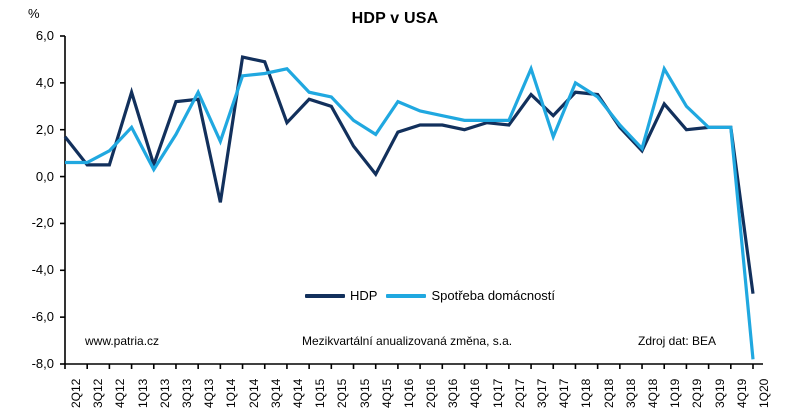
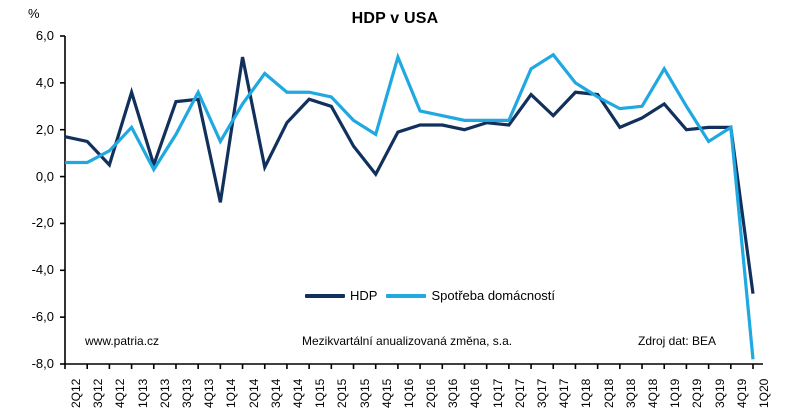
HDP/3Q12: 0,5 -> 1,5
Spotřeba domácností/2Q14: 4,3 -> 3,1
HDP/3Q14: 4,9 -> 0,4
Spotřeba domácností/4Q14: 4,6 -> 3,6
Spotřeba domácností/1Q16: 3,2 -> 5,1
Spotřeba domácností/4Q17: 1,7 -> 5,2
Spotřeba domácností/3Q18: 2,2 -> 2,9
HDP/4Q18: 1,1 -> 2,5
Spotřeba domácností/4Q18: 1,2 -> 3,0
Spotřeba domácností/3Q19: 2,1 -> 1,5
